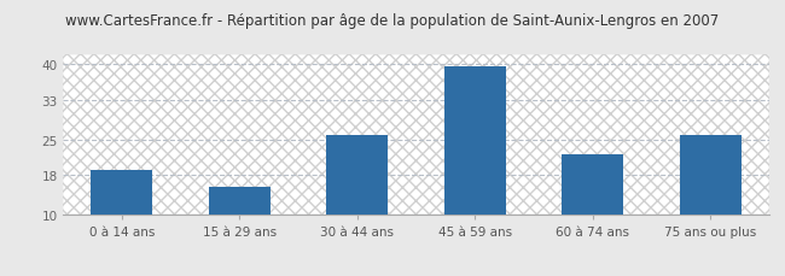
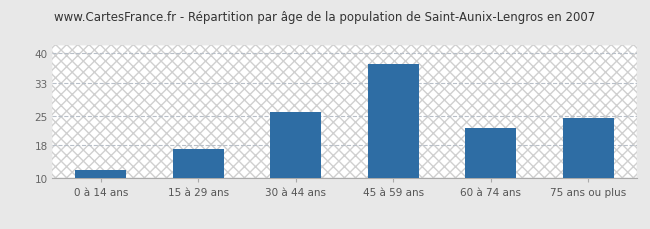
0 à 14 ans: 19.0 -> 12.0
15 à 29 ans: 15.5 -> 17.0
45 à 59 ans: 39.5 -> 37.5
75 ans ou plus: 26.0 -> 24.5
